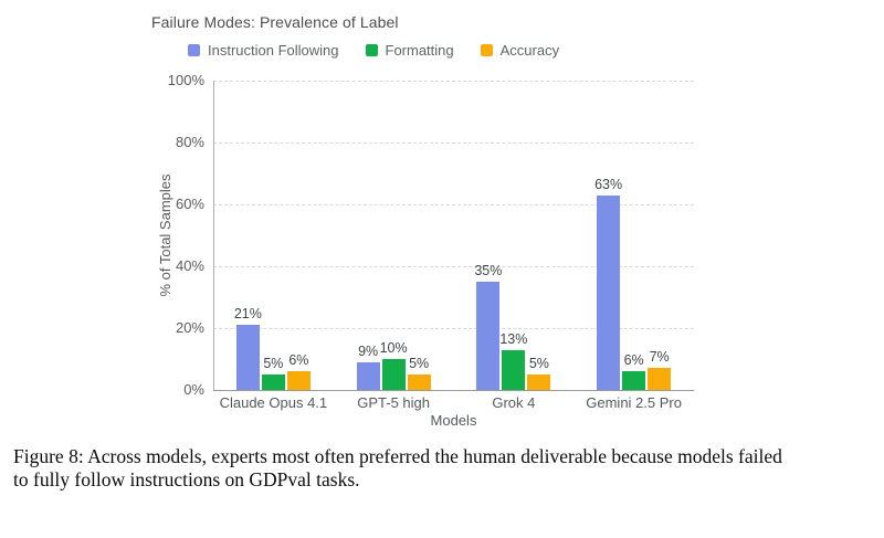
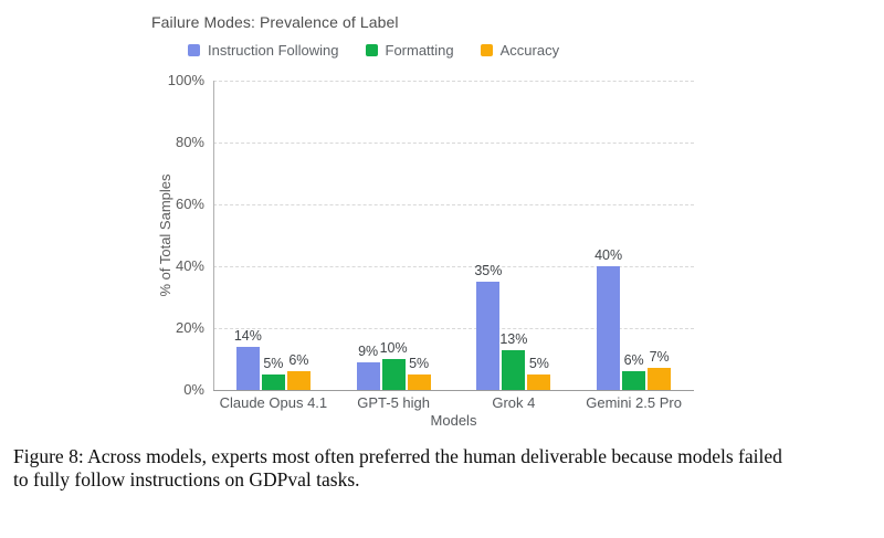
Instruction Following/Claude Opus 4.1: 21% -> 14%
Instruction Following/Gemini 2.5 Pro: 63% -> 40%
